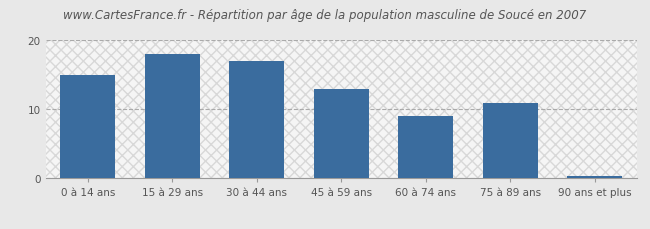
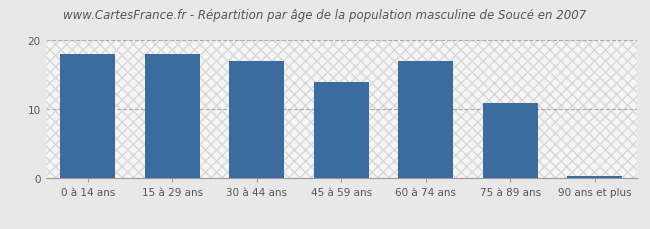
0 à 14 ans: 15.0 -> 18.0
45 à 59 ans: 13.0 -> 14.0
60 à 74 ans: 9.0 -> 17.0
